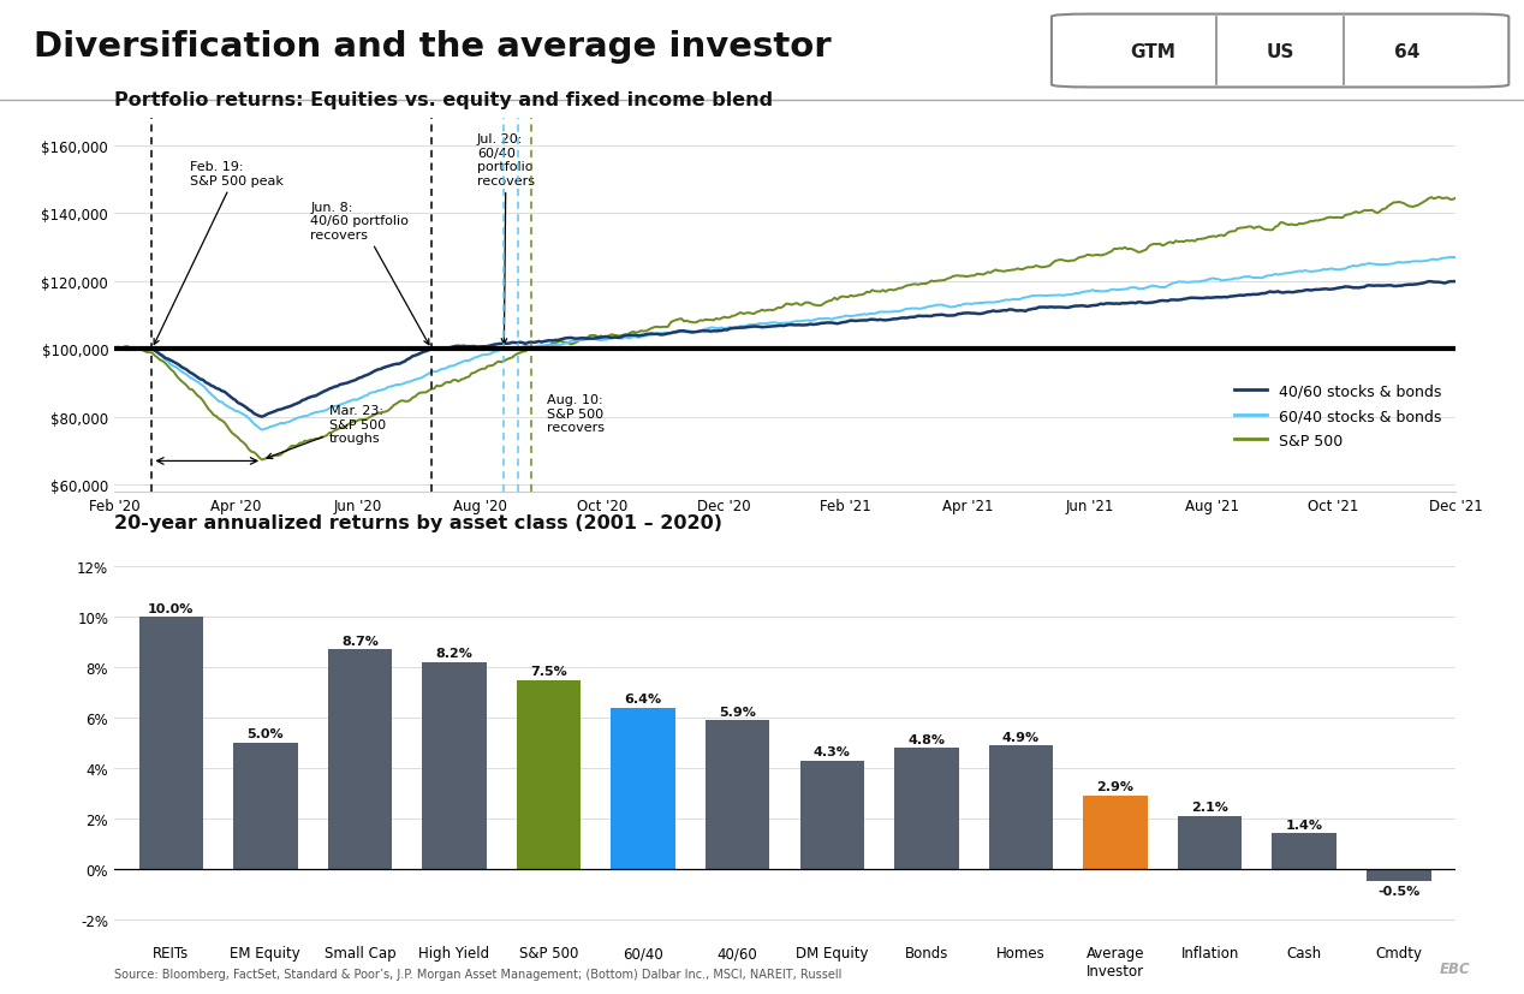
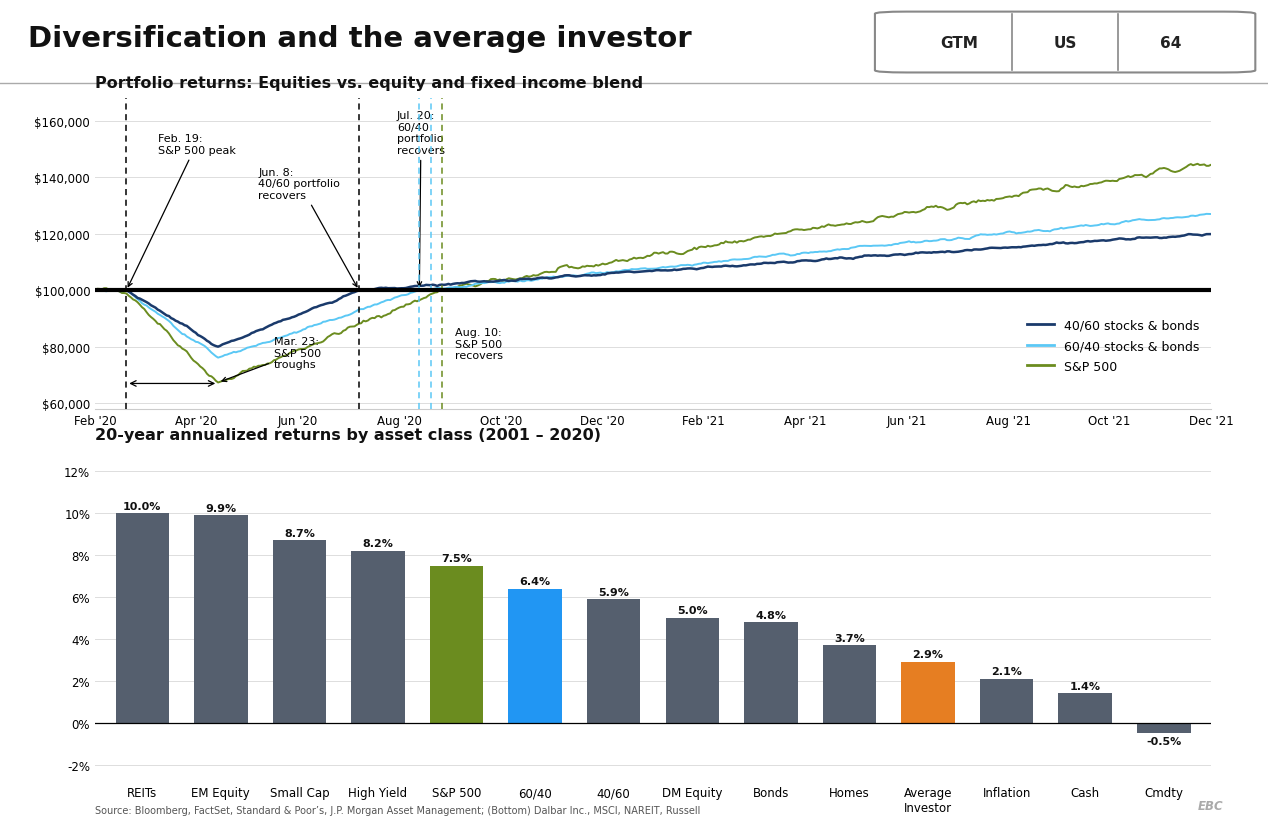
20-year annualized returns by asset class (2001 – 2020)/EM Equity: 5.0% -> 9.9%
20-year annualized returns by asset class (2001 – 2020)/DM Equity: 4.3% -> 5.0%
20-year annualized returns by asset class (2001 – 2020)/Homes: 4.9% -> 3.7%
